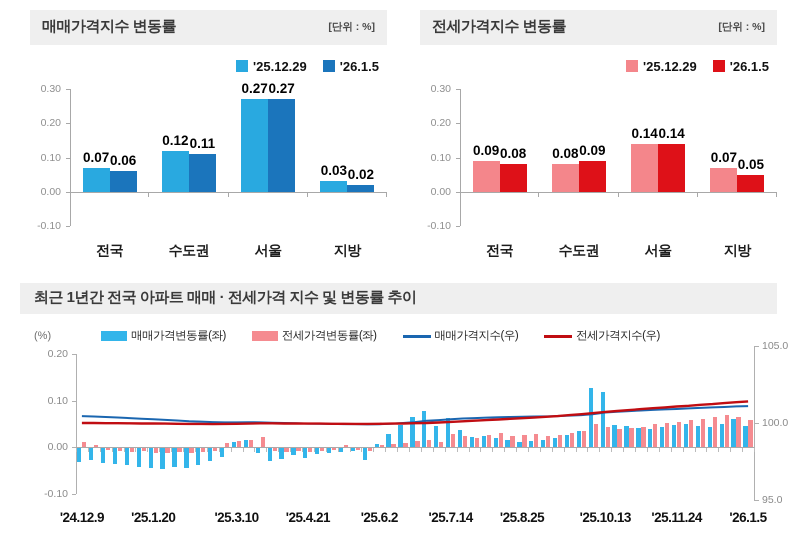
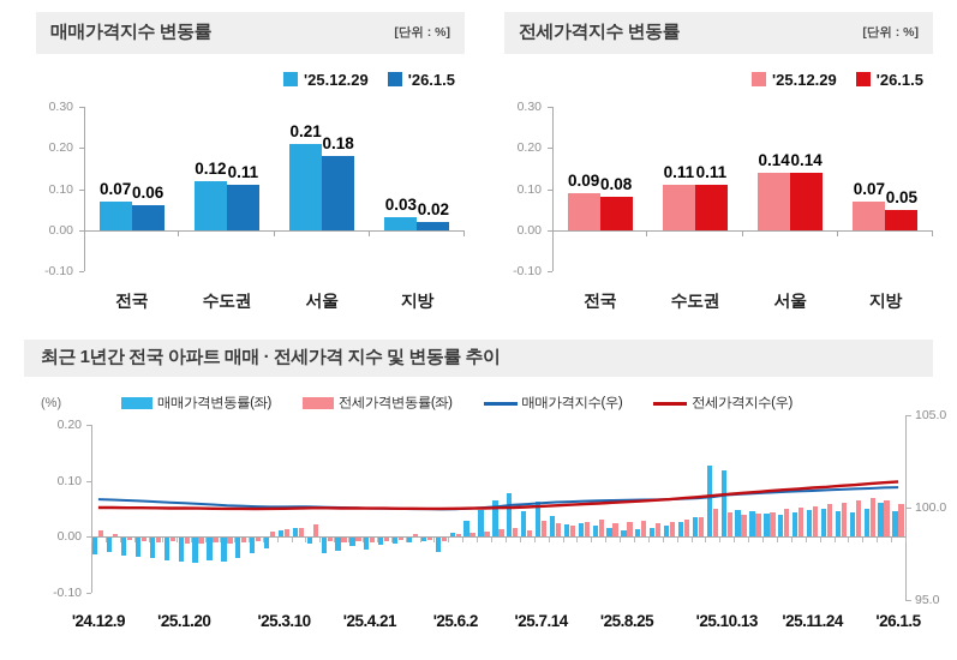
매매가격지수 변동률/'25.12.29/서울: 0.27 -> 0.21
매매가격지수 변동률/'26.1.5/서울: 0.27 -> 0.18
전세가격지수 변동률/'25.12.29/수도권: 0.08 -> 0.11
전세가격지수 변동률/'26.1.5/수도권: 0.09 -> 0.11
